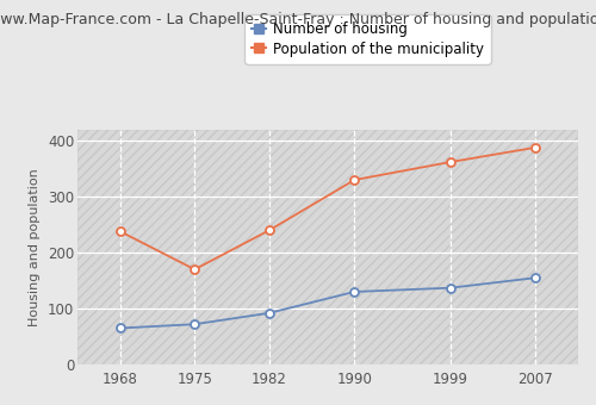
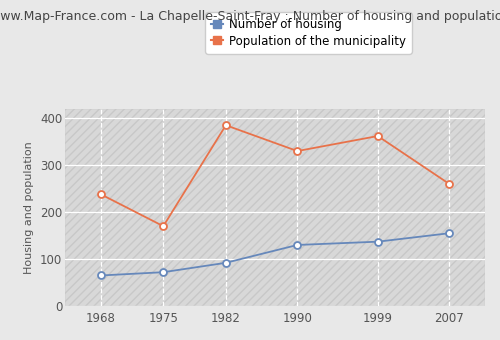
Population of the municipality/1982: 240 -> 385
Population of the municipality/2007: 388 -> 260
